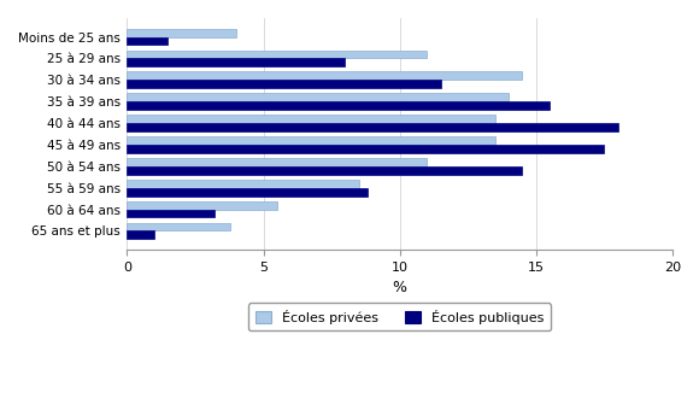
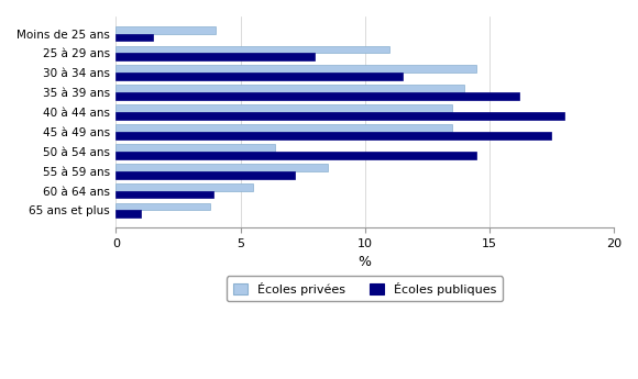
Écoles publiques/35 à 39 ans: 15.5 -> 16.2
Écoles privées/50 à 54 ans: 11.0 -> 6.4
Écoles publiques/55 à 59 ans: 8.8 -> 7.2
Écoles publiques/60 à 64 ans: 3.2 -> 3.9
